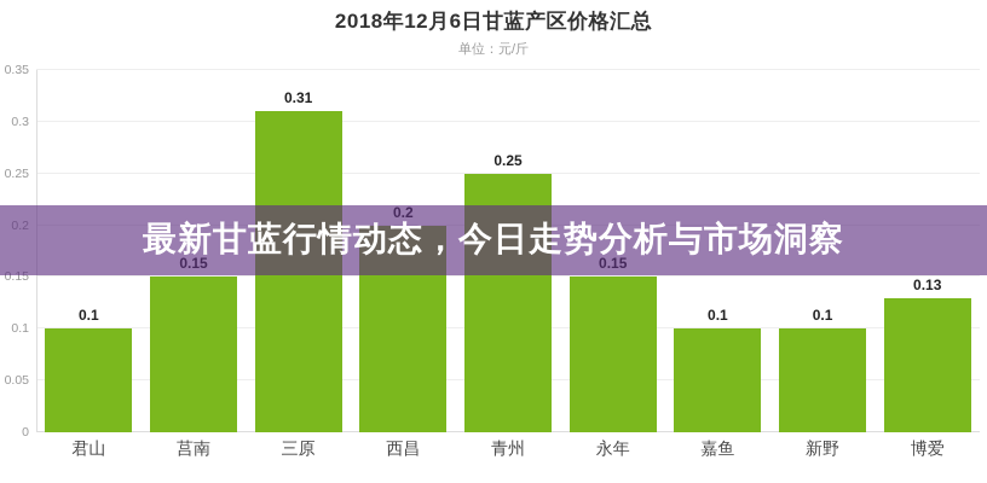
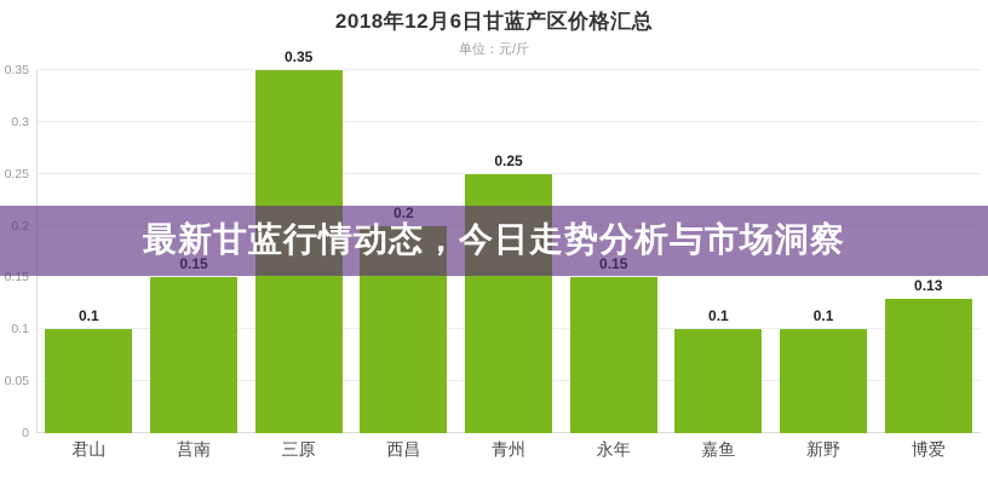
三原: 0.31 -> 0.35
